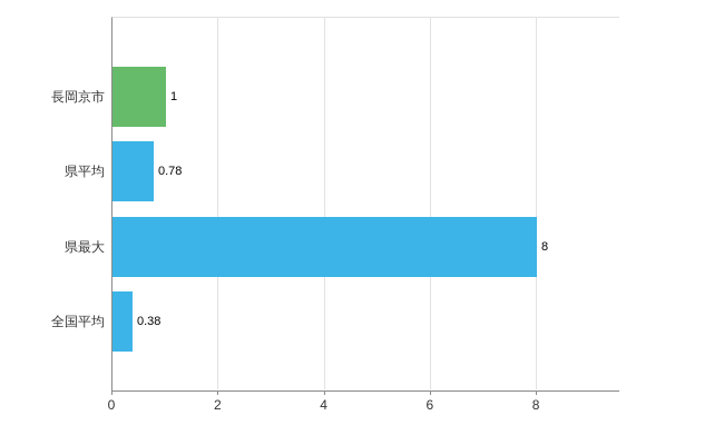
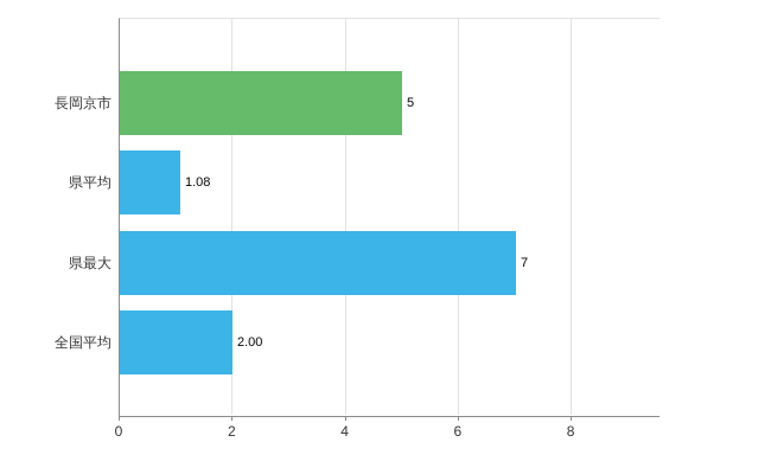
長岡京市: 1 -> 5
県平均: 0.78 -> 1.08
県最大: 8 -> 7
全国平均: 0.38 -> 2.00
